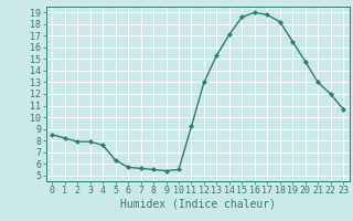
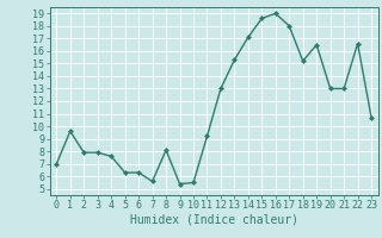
0: 8.5 -> 7.0
1: 8.2 -> 9.6
6: 5.7 -> 6.3
8: 5.5 -> 8.1
17: 18.8 -> 18.0
18: 18.2 -> 15.2
20: 14.8 -> 13.0
22: 12.0 -> 16.6
